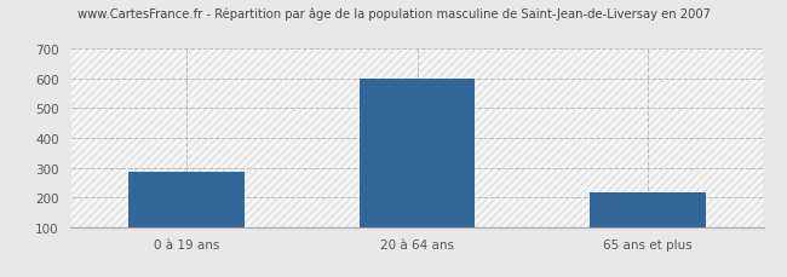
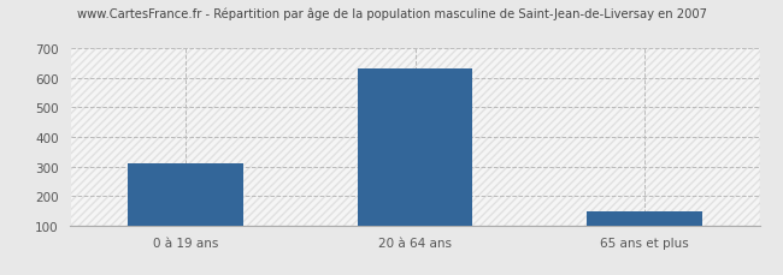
0 à 19 ans: 285 -> 312
20 à 64 ans: 600 -> 631
65 ans et plus: 215 -> 148
